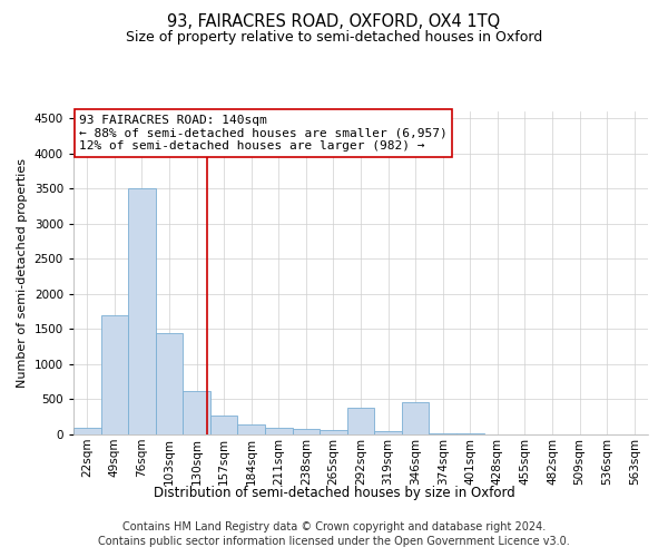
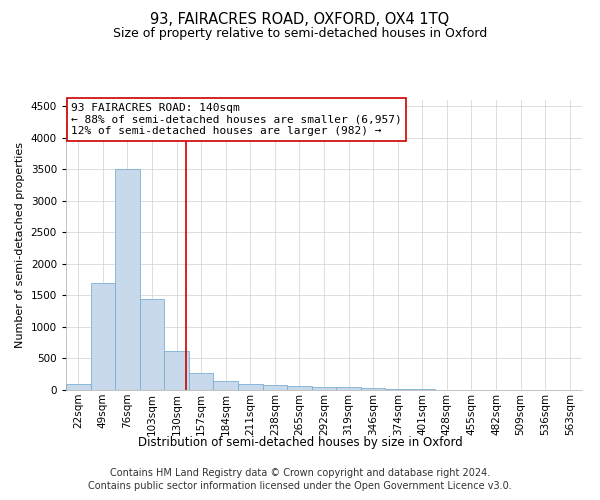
292sqm: 380 -> 50
346sqm: 460 -> 30
